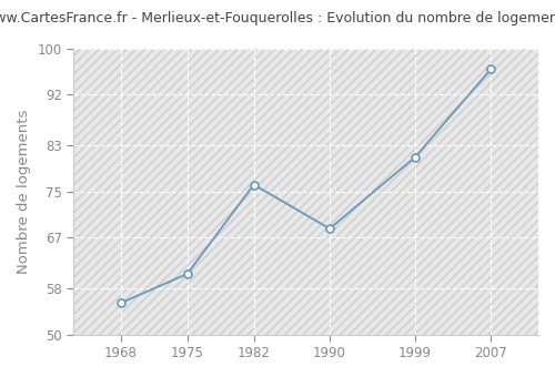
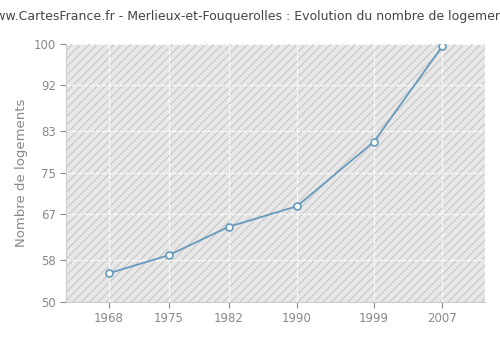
1975: 60.6 -> 59.0
1982: 76.2 -> 64.5
2007: 96.4 -> 99.5
